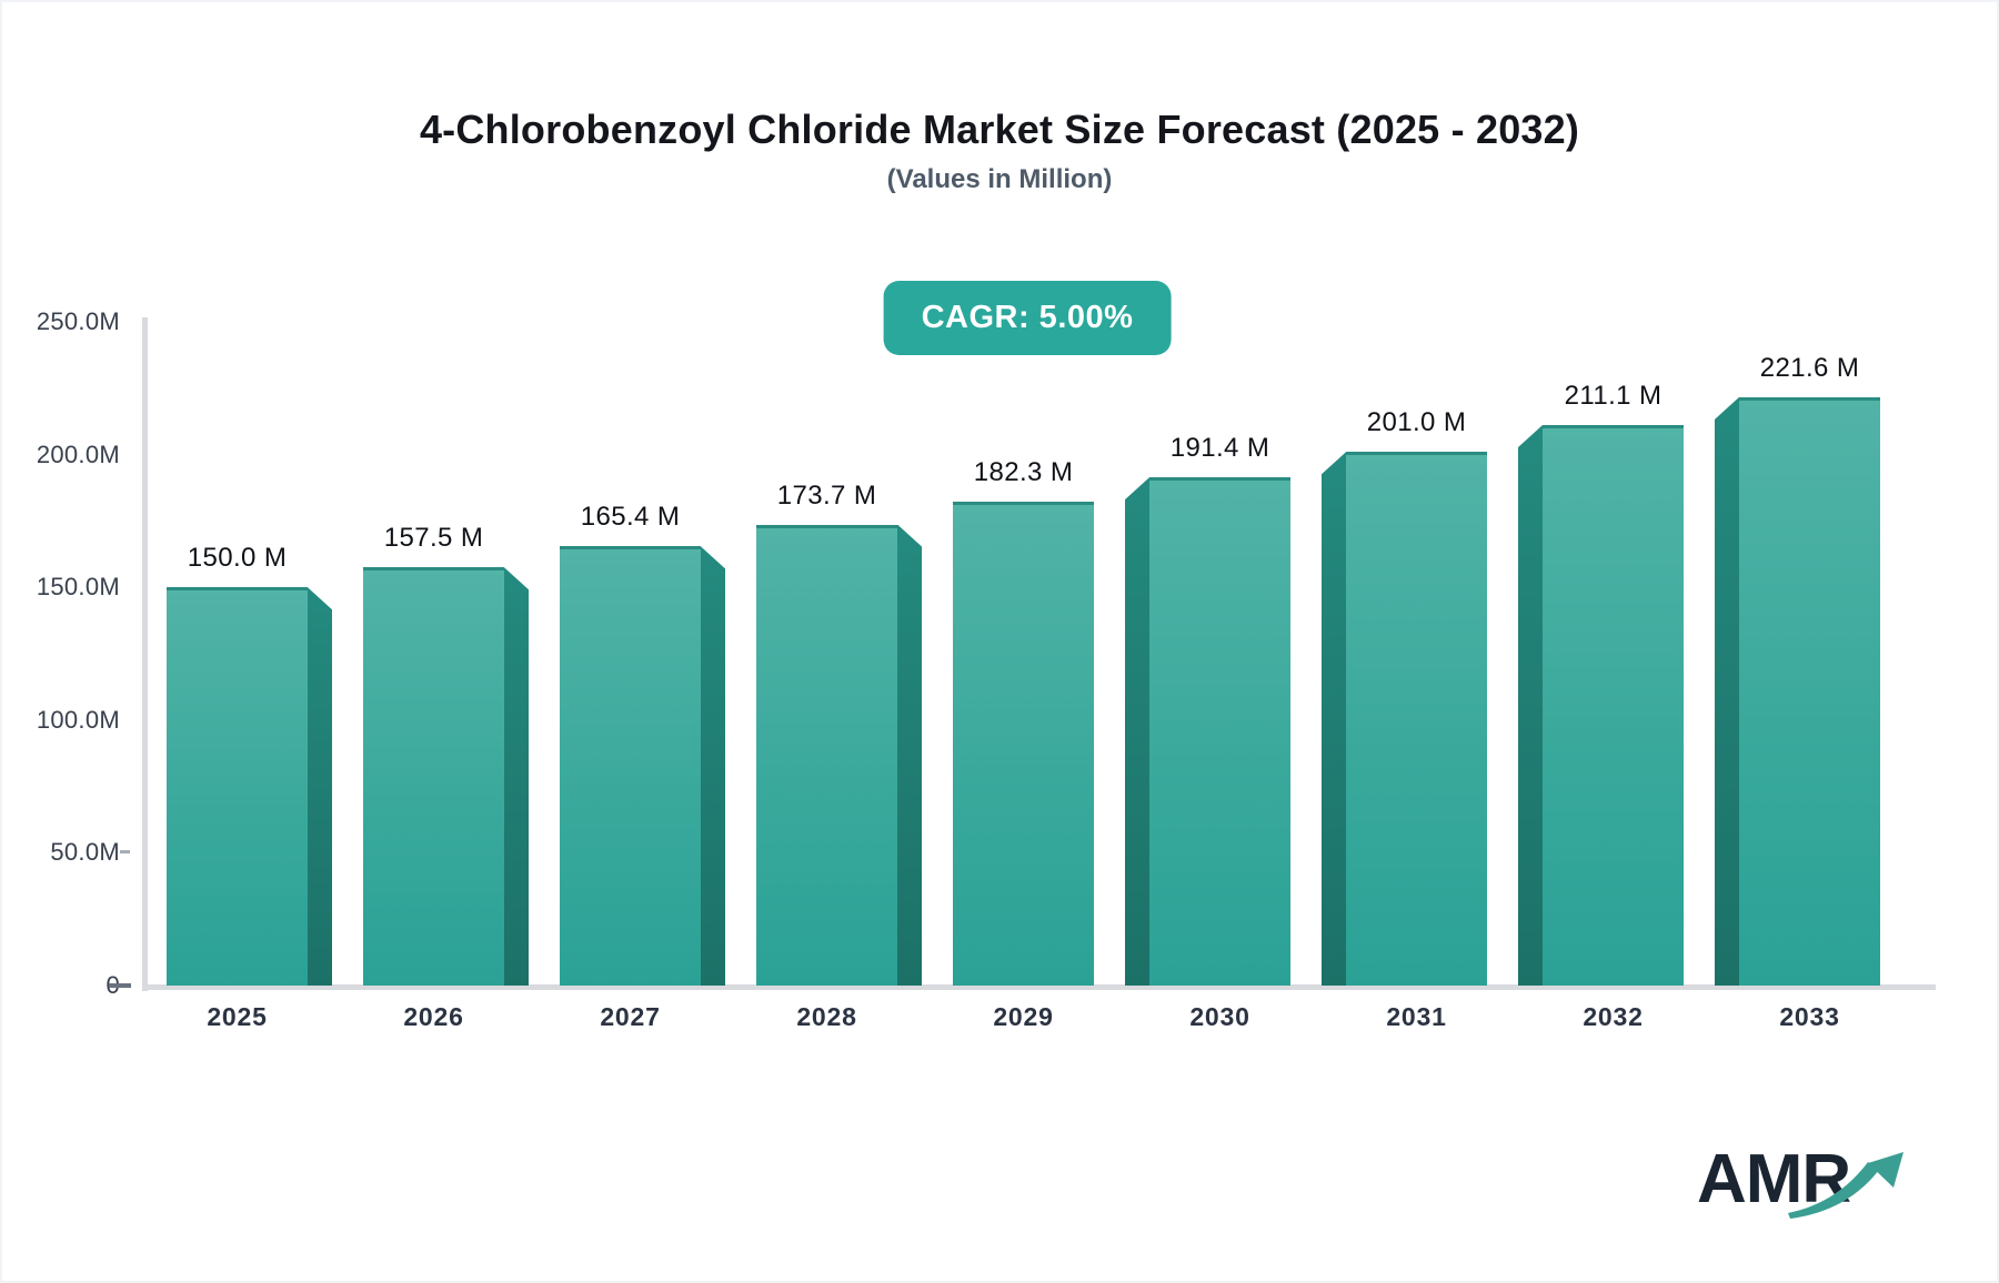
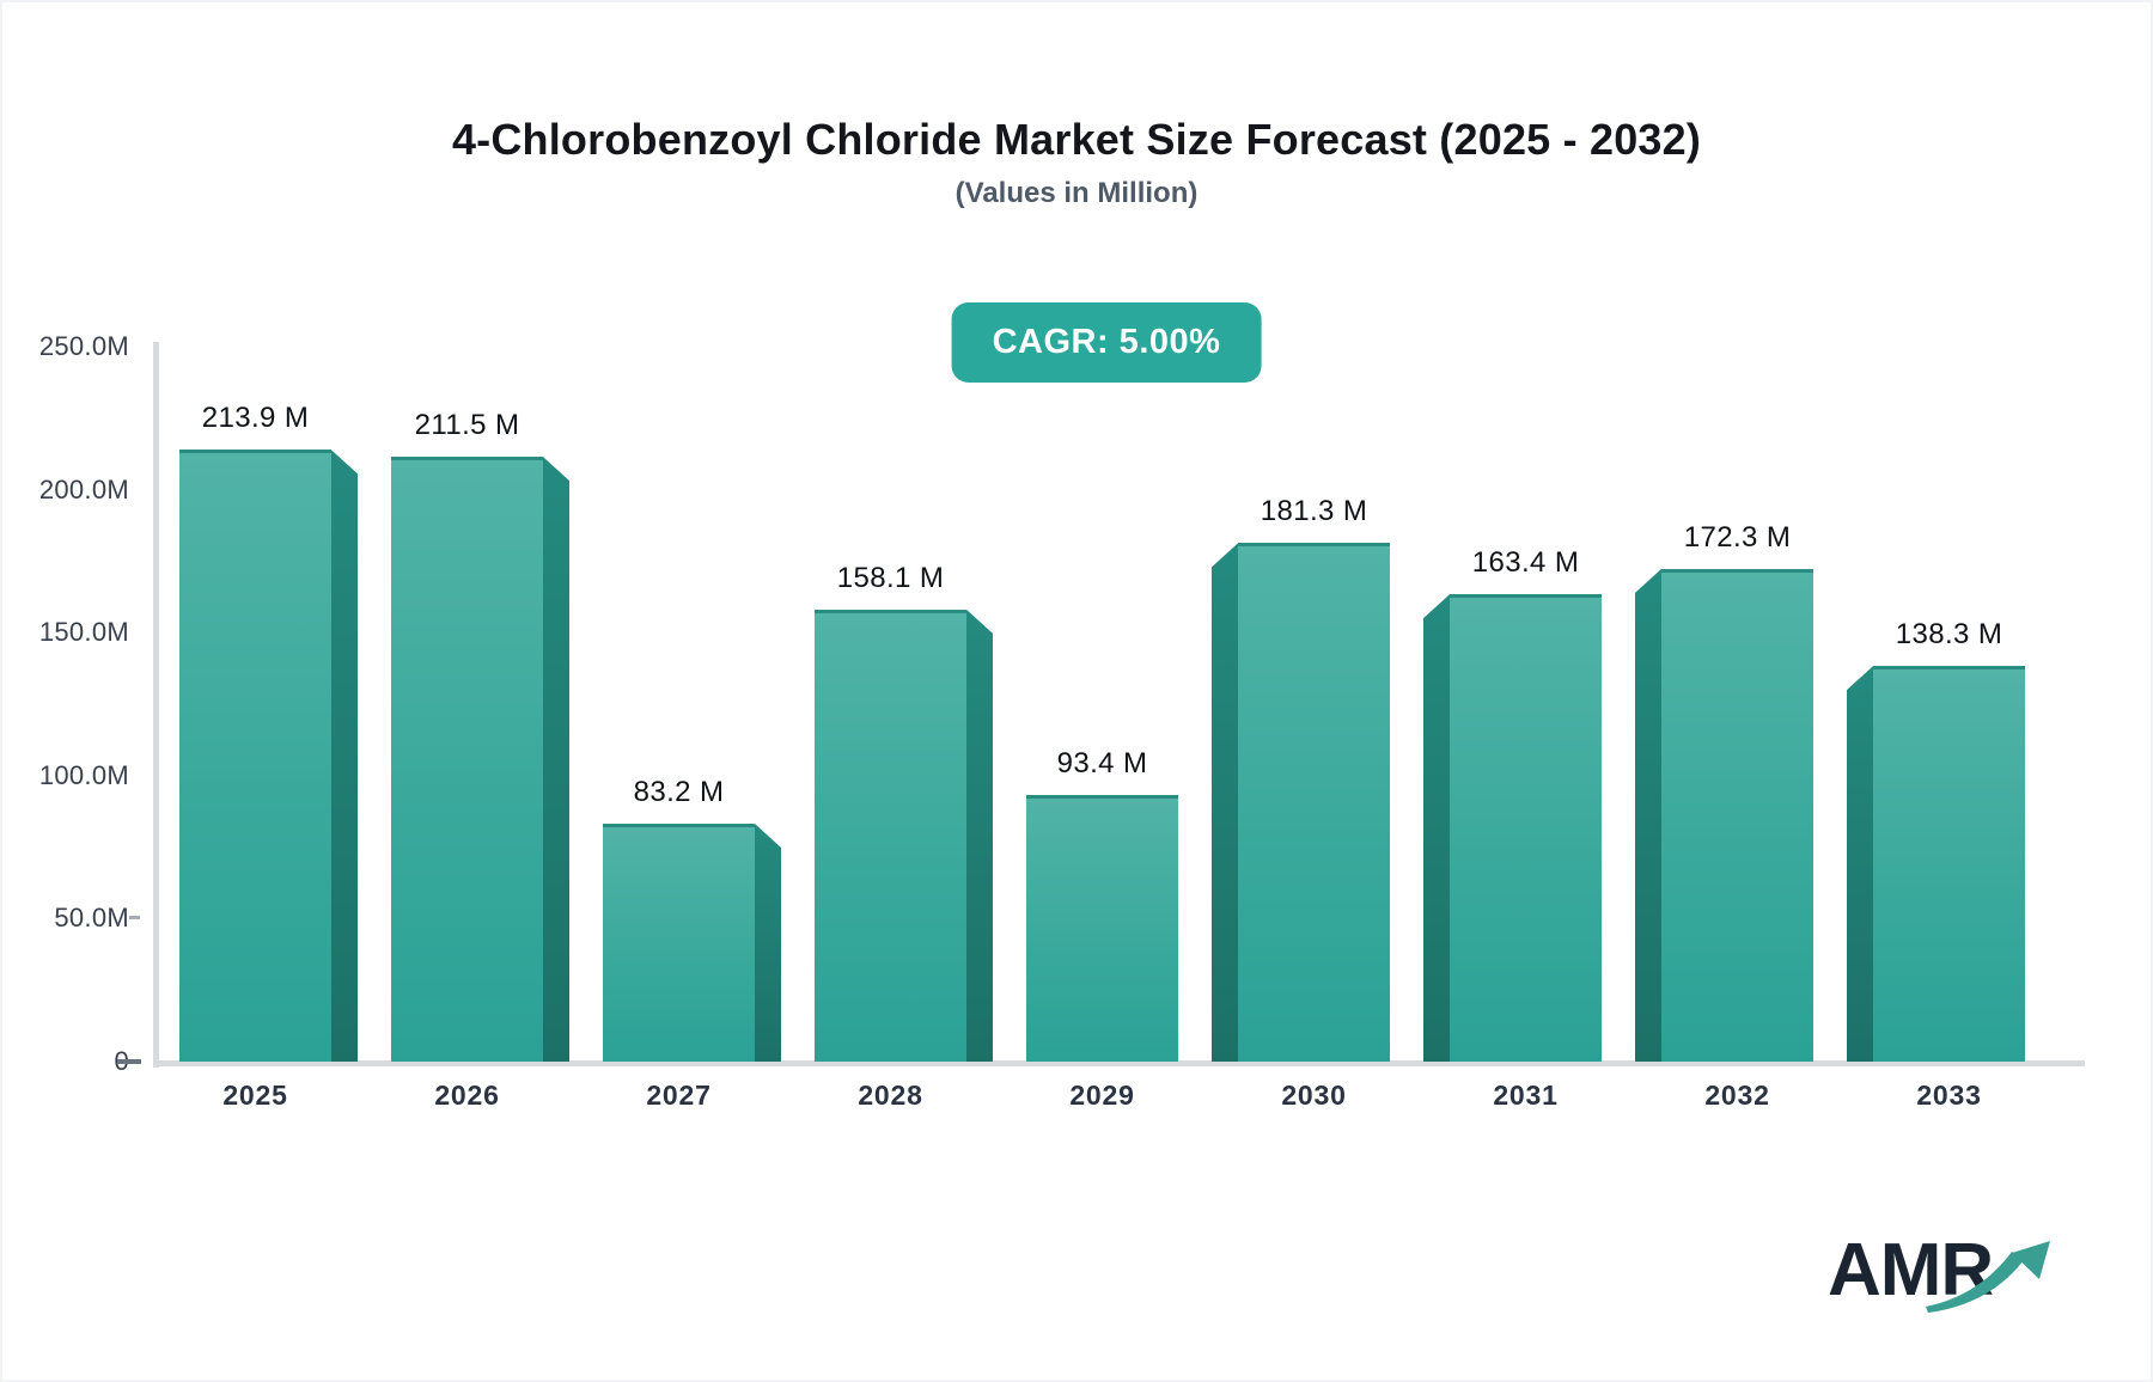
2025: 150.0 -> 213.9
2026: 157.5 -> 211.5
2027: 165.4 -> 83.2
2028: 173.7 -> 158.1
2029: 182.3 -> 93.4
2030: 191.4 -> 181.3
2031: 201.0 -> 163.4
2032: 211.1 -> 172.3
2033: 221.6 -> 138.3
